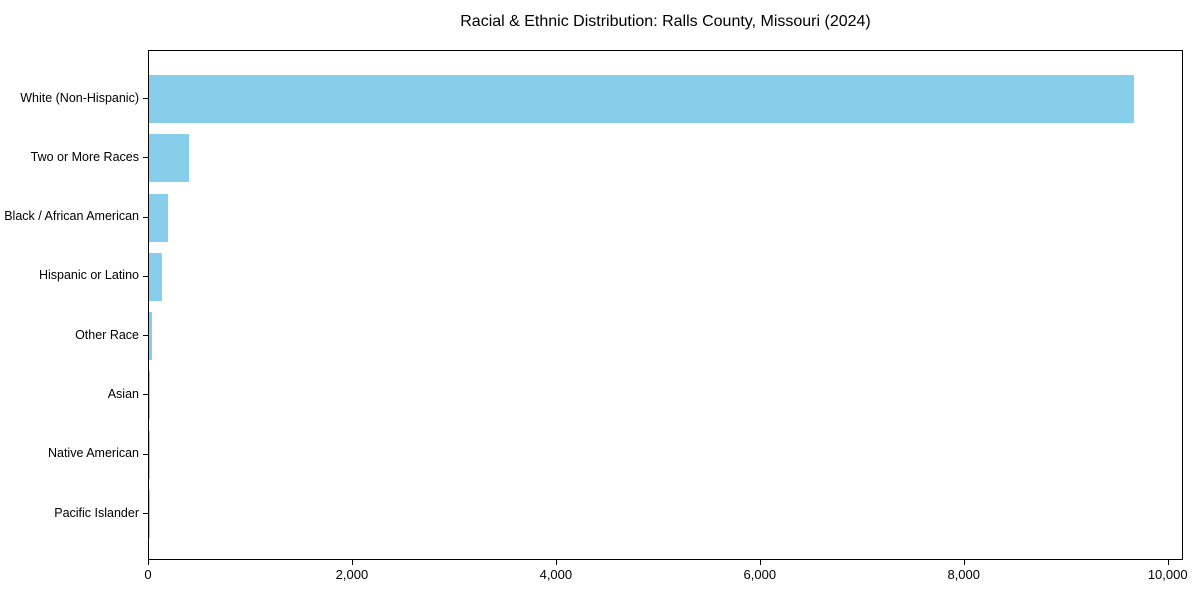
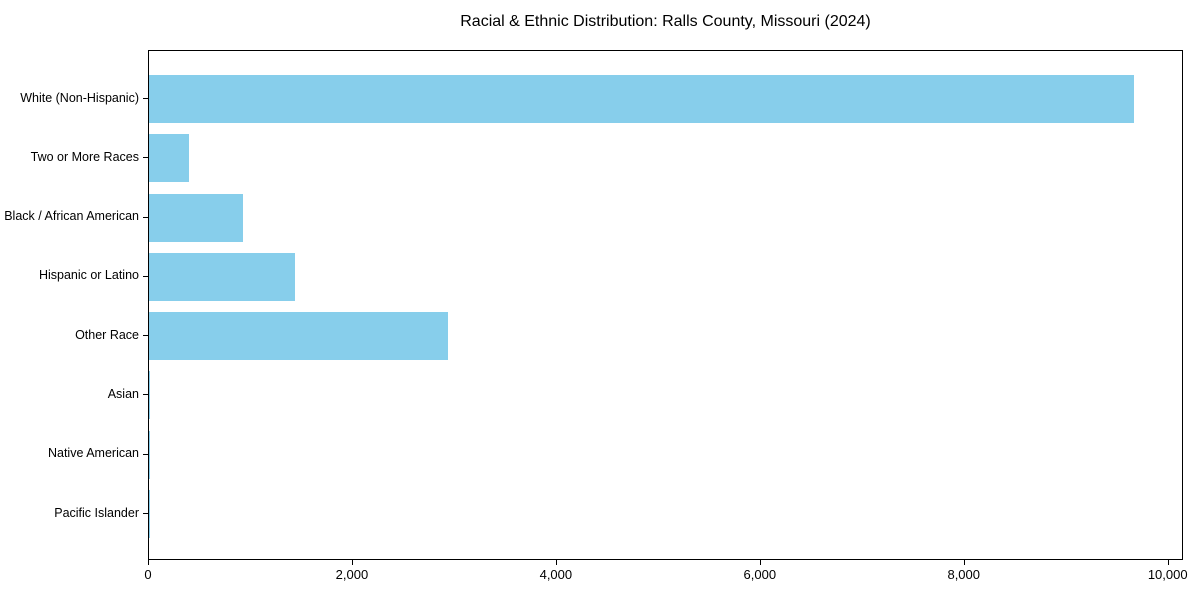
Black / African American: 190 -> 920
Hispanic or Latino: 130 -> 1430
Other Race: 30 -> 2930
